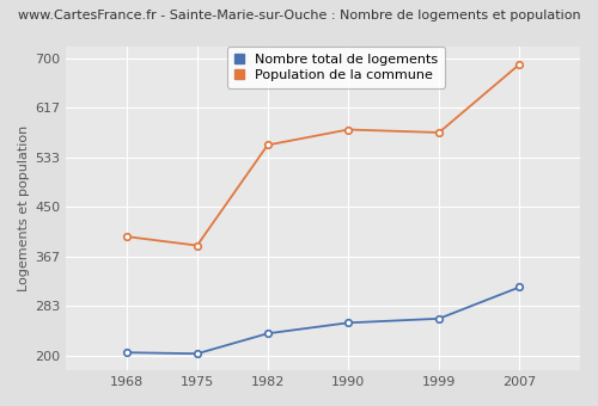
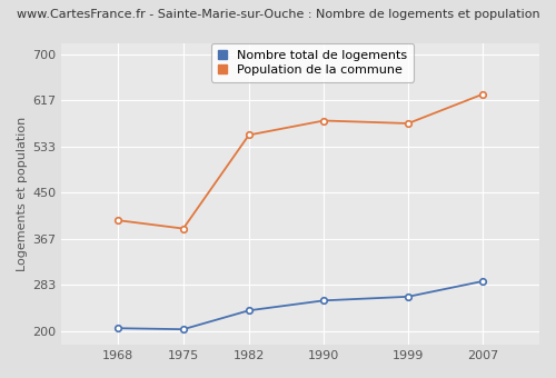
Nombre total de logements/2007: 315 -> 290
Population de la commune/2007: 690 -> 628
